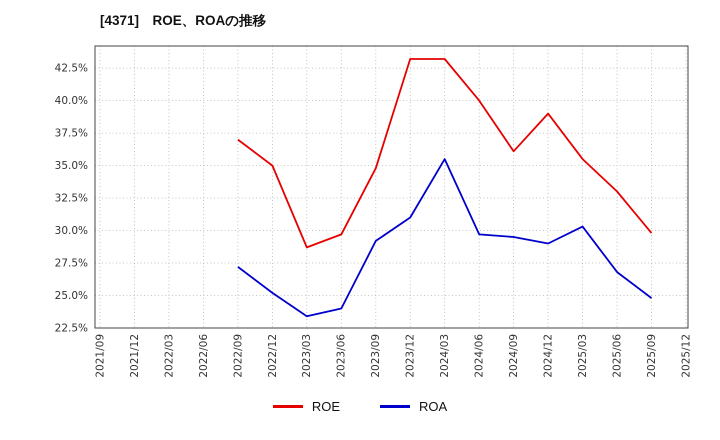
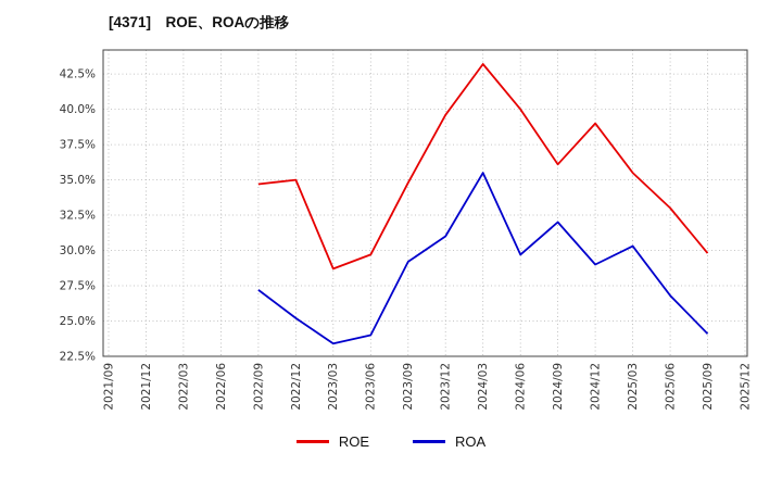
ROE/2022/09: 37.0% -> 34.7%
ROE/2023/12: 43.2% -> 39.6%
ROA/2024/09: 29.5% -> 32.0%
ROA/2025/09: 24.8% -> 24.1%
